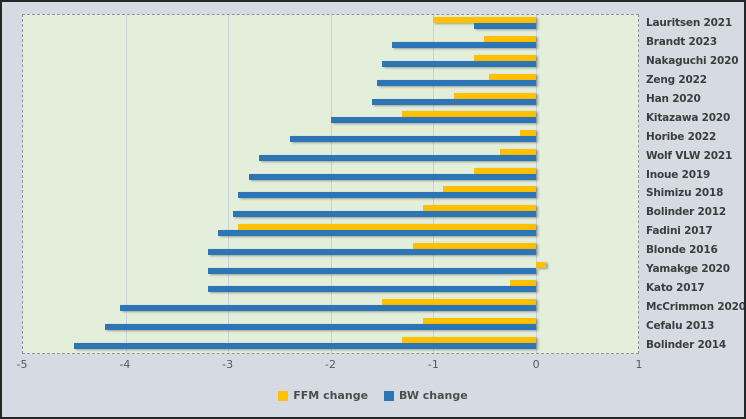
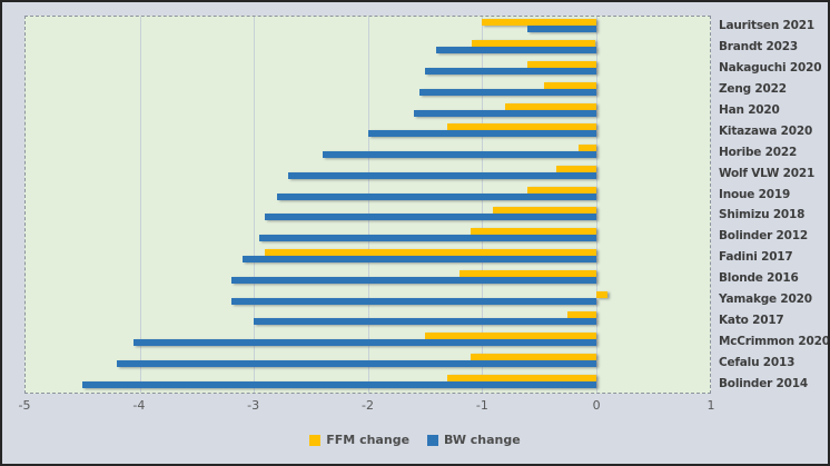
FFM change/Brandt 2023: -0.50 -> -1.09
BW change/Kato 2017: -3.20 -> -3.00
